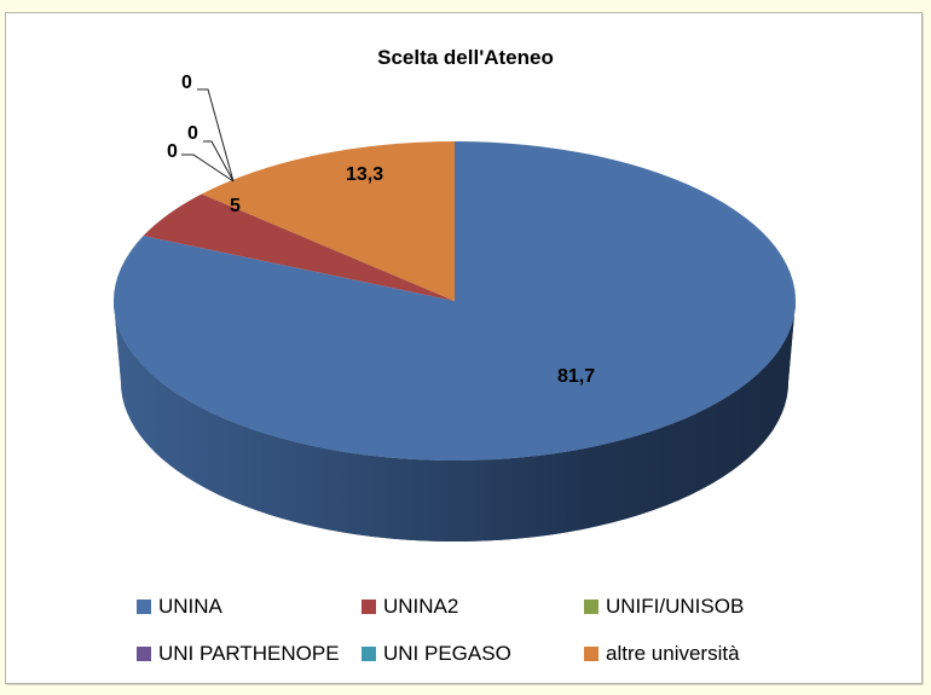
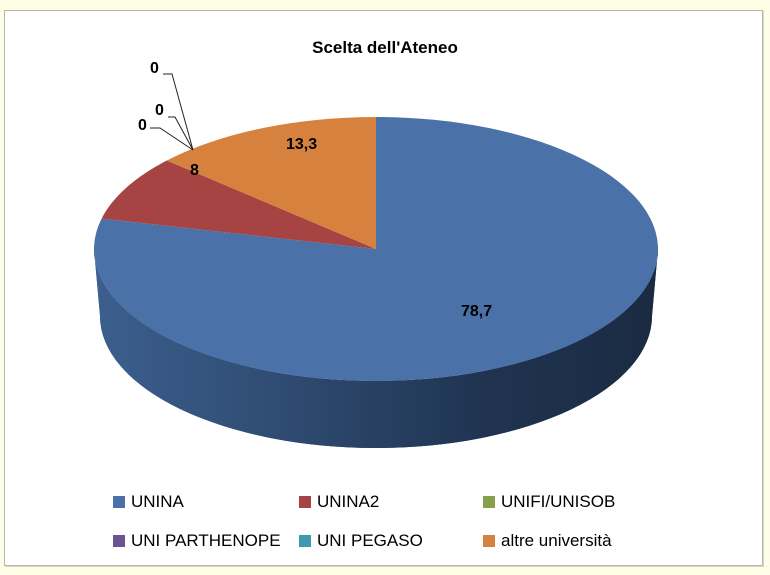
UNINA: 81,7 -> 78,7
UNINA2: 5 -> 8
